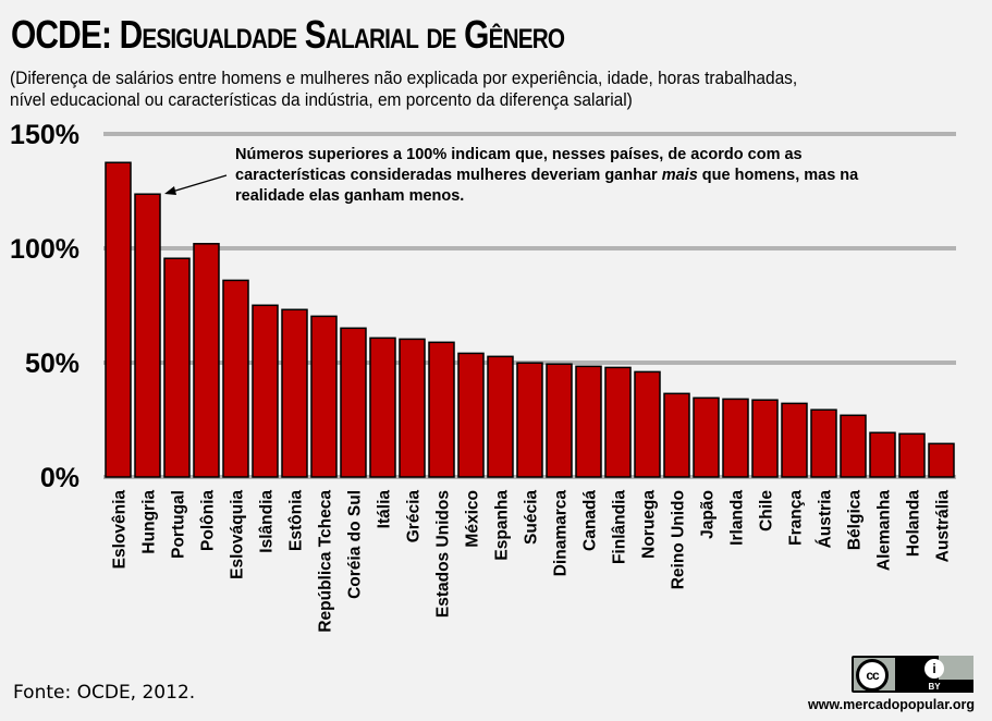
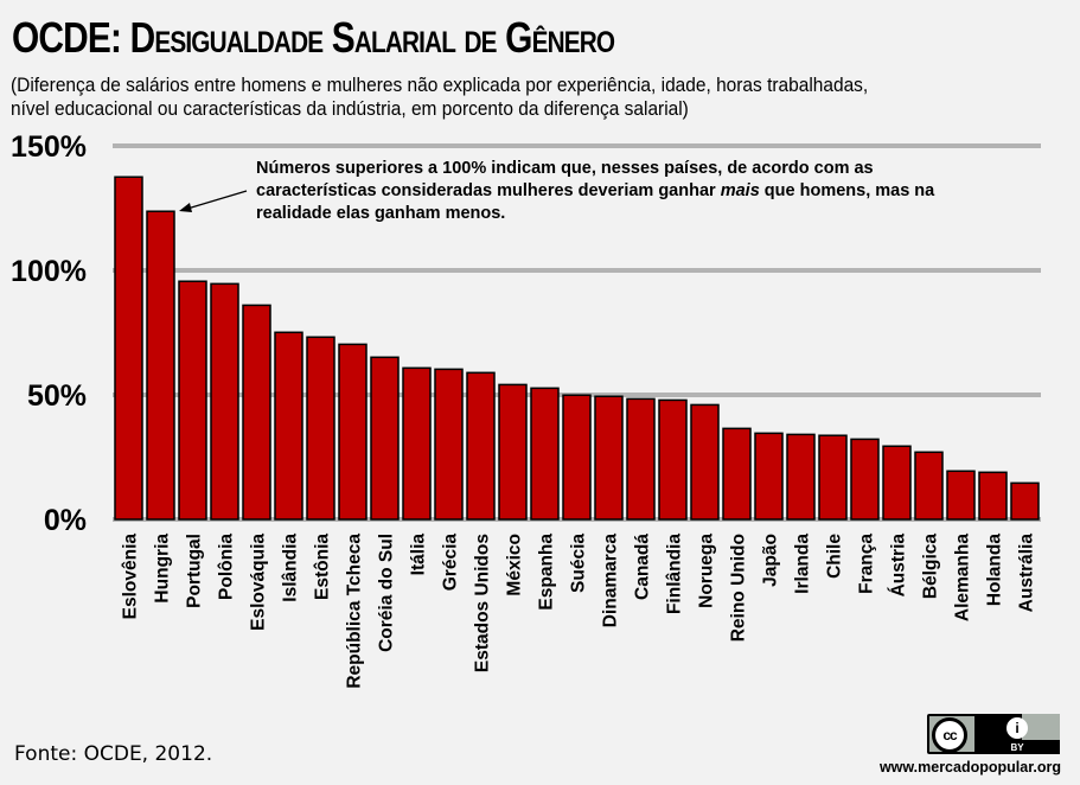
Polônia: 102% -> 95%
